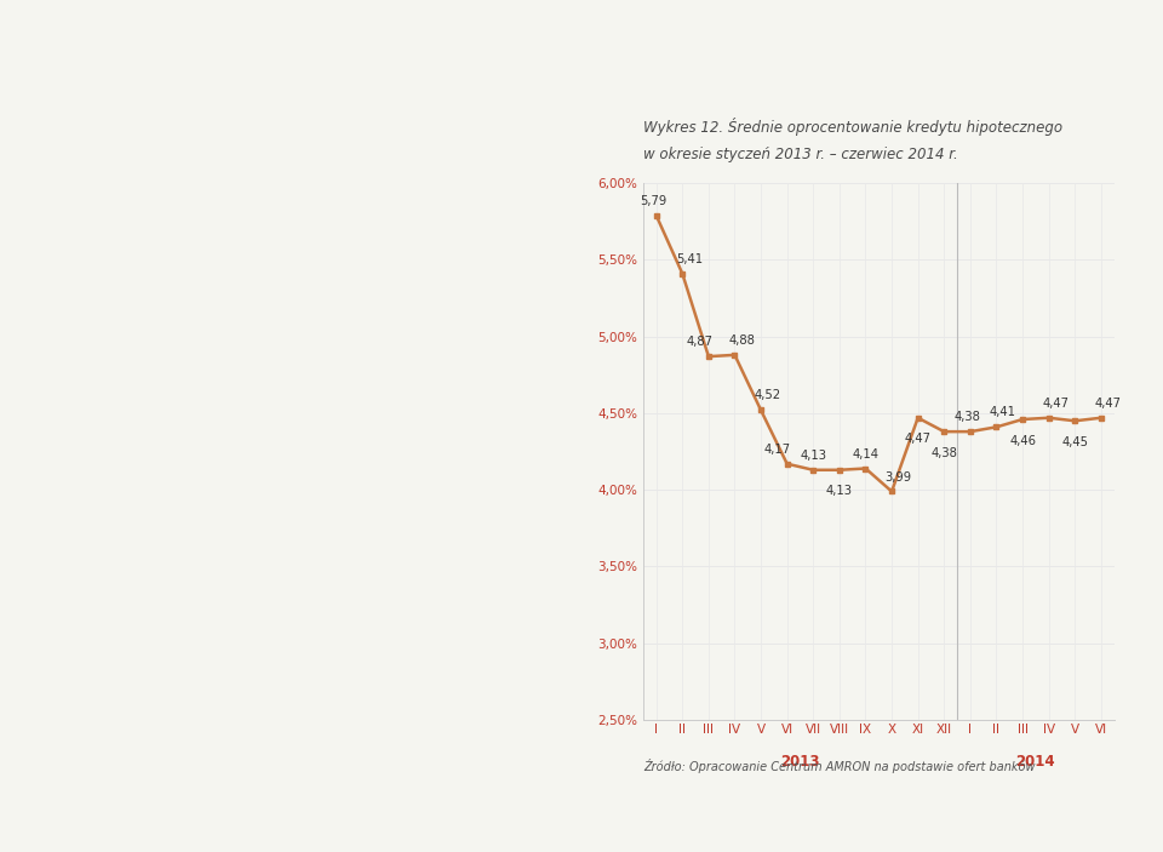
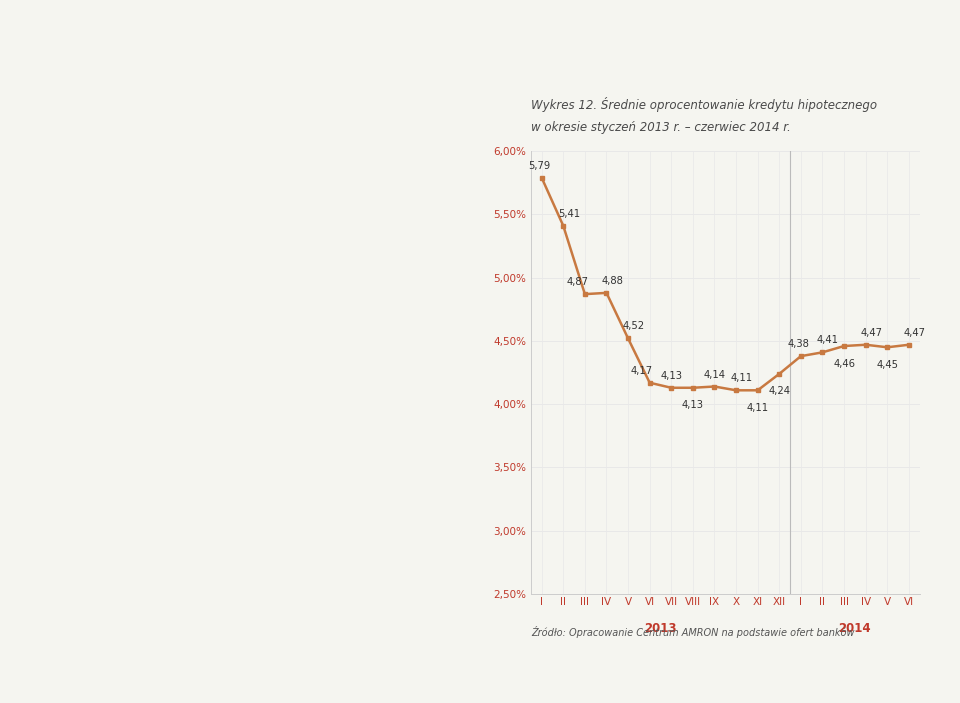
X: 3,99 -> 4,11
XI: 4,47 -> 4,11
XII: 4,38 -> 4,24
